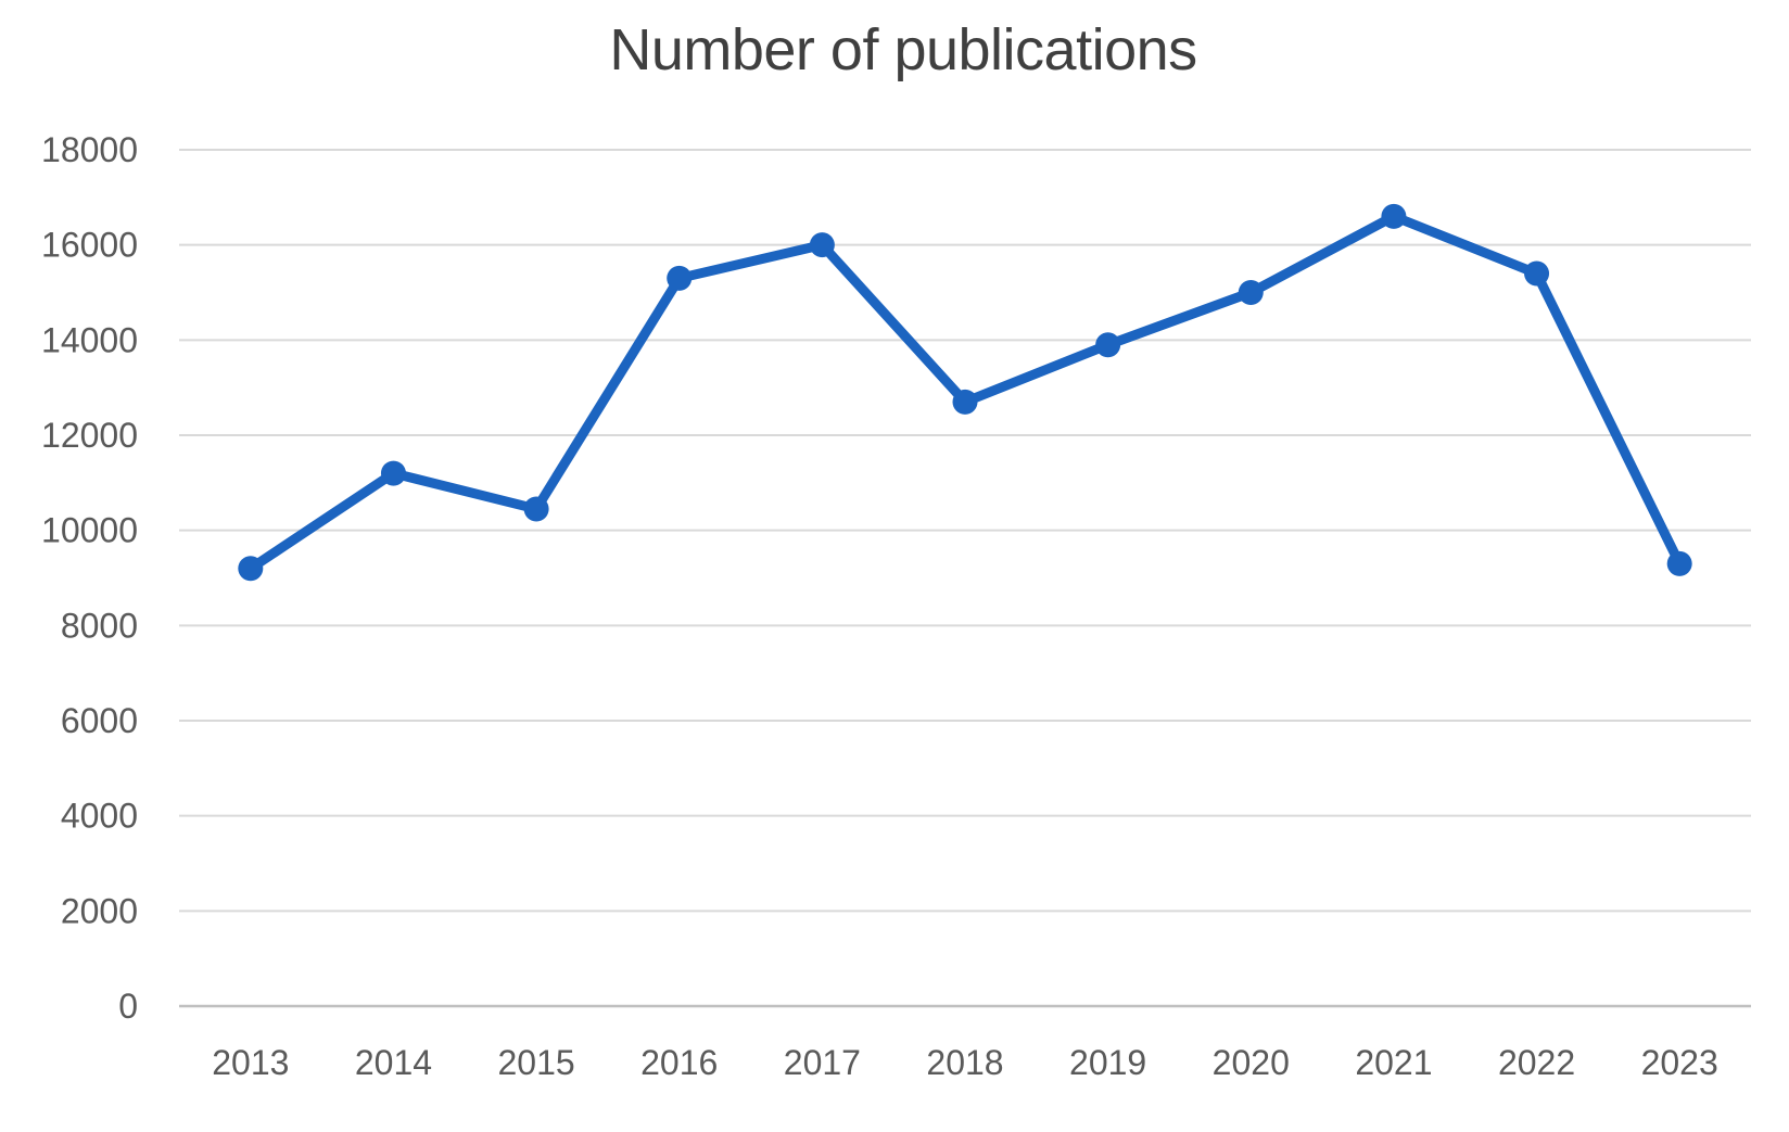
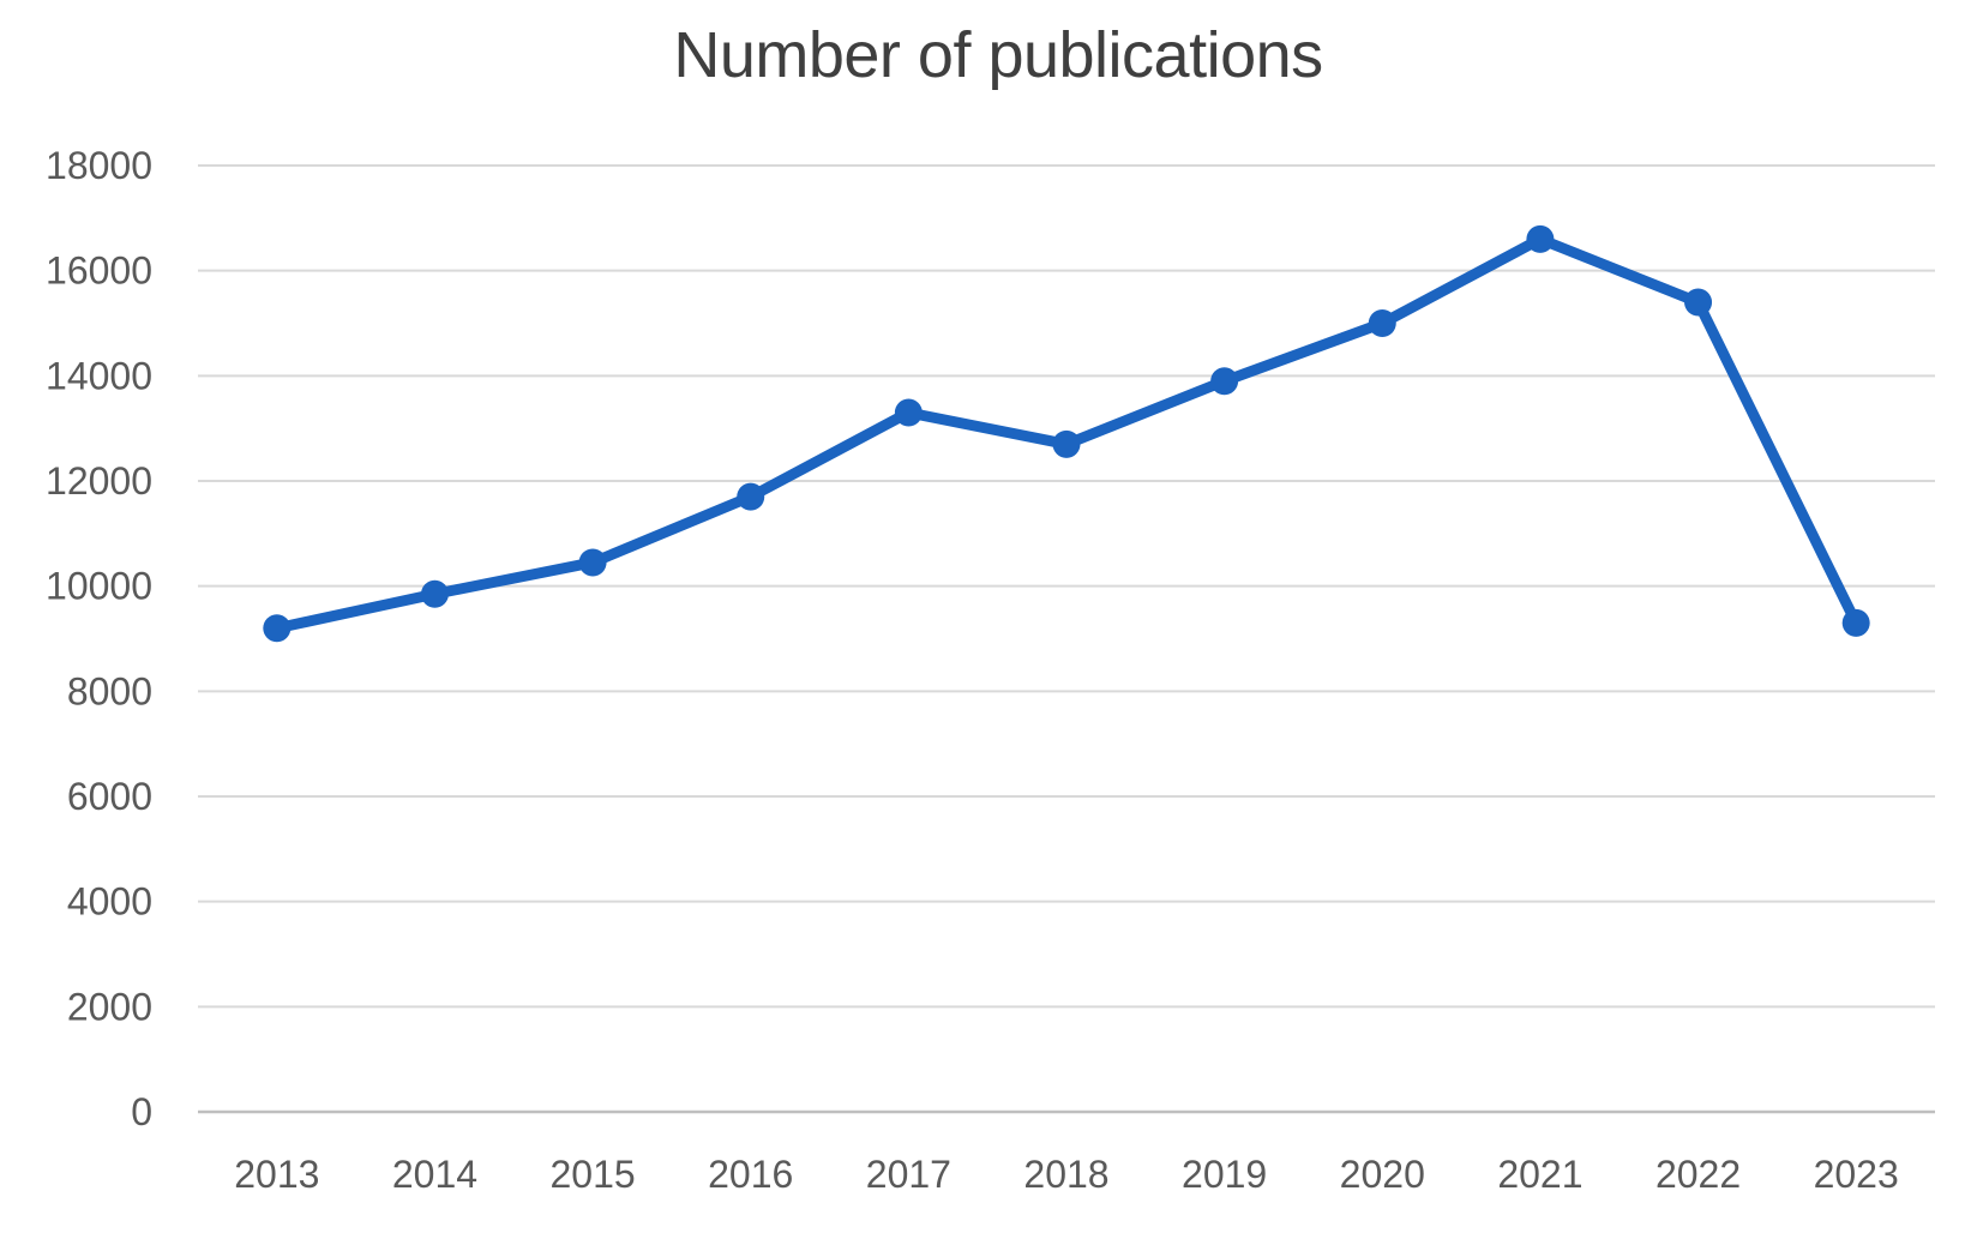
2014: 11200 -> 9800
2016: 15300 -> 11700
2017: 16000 -> 13300
